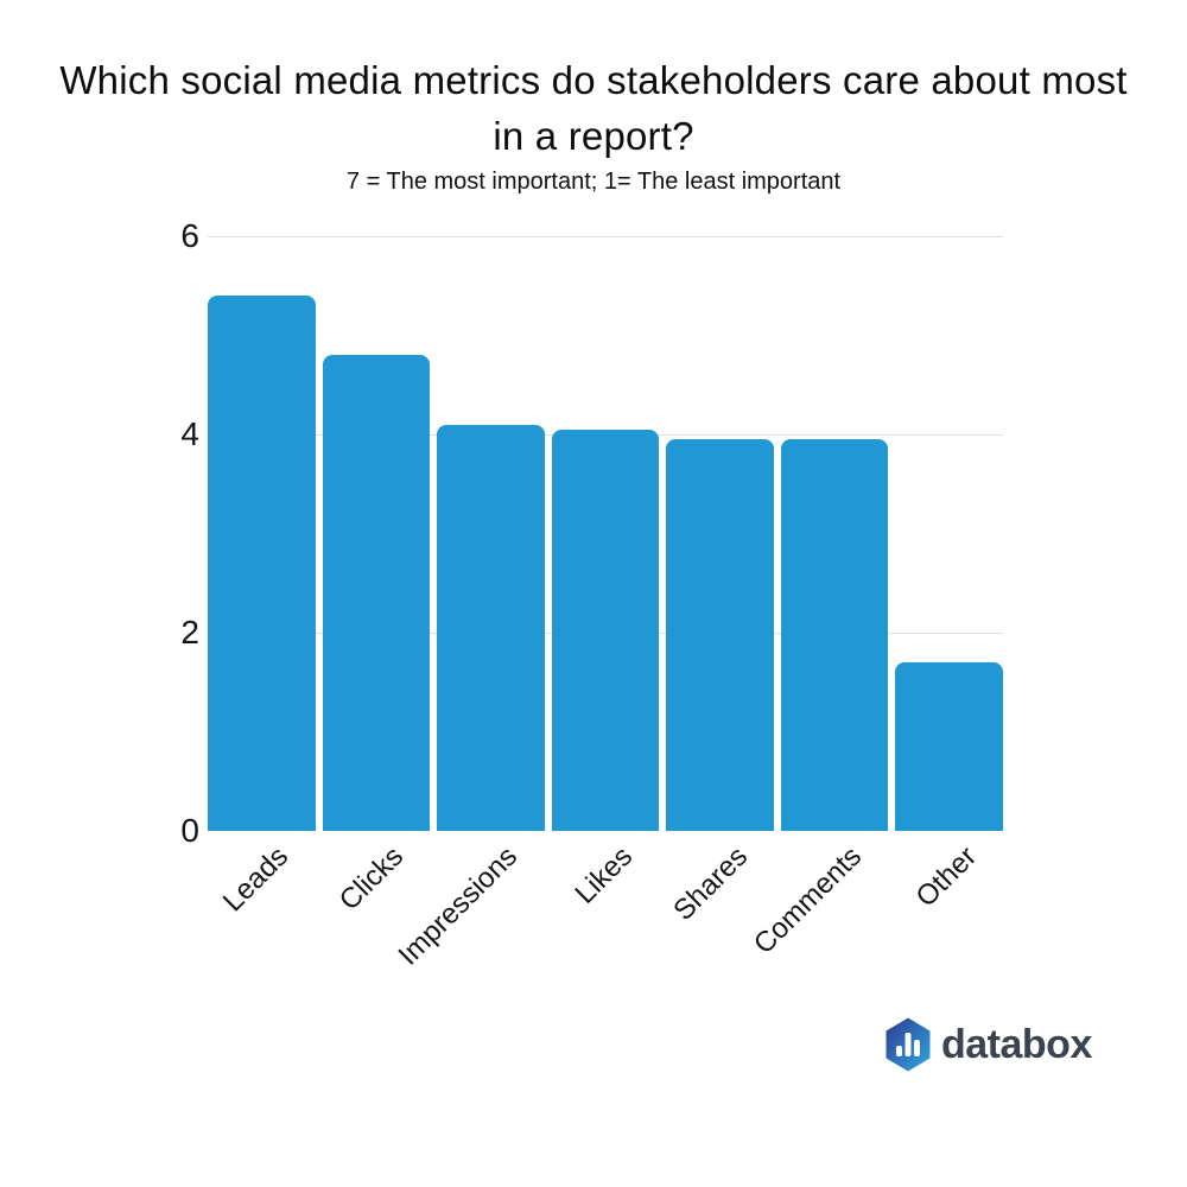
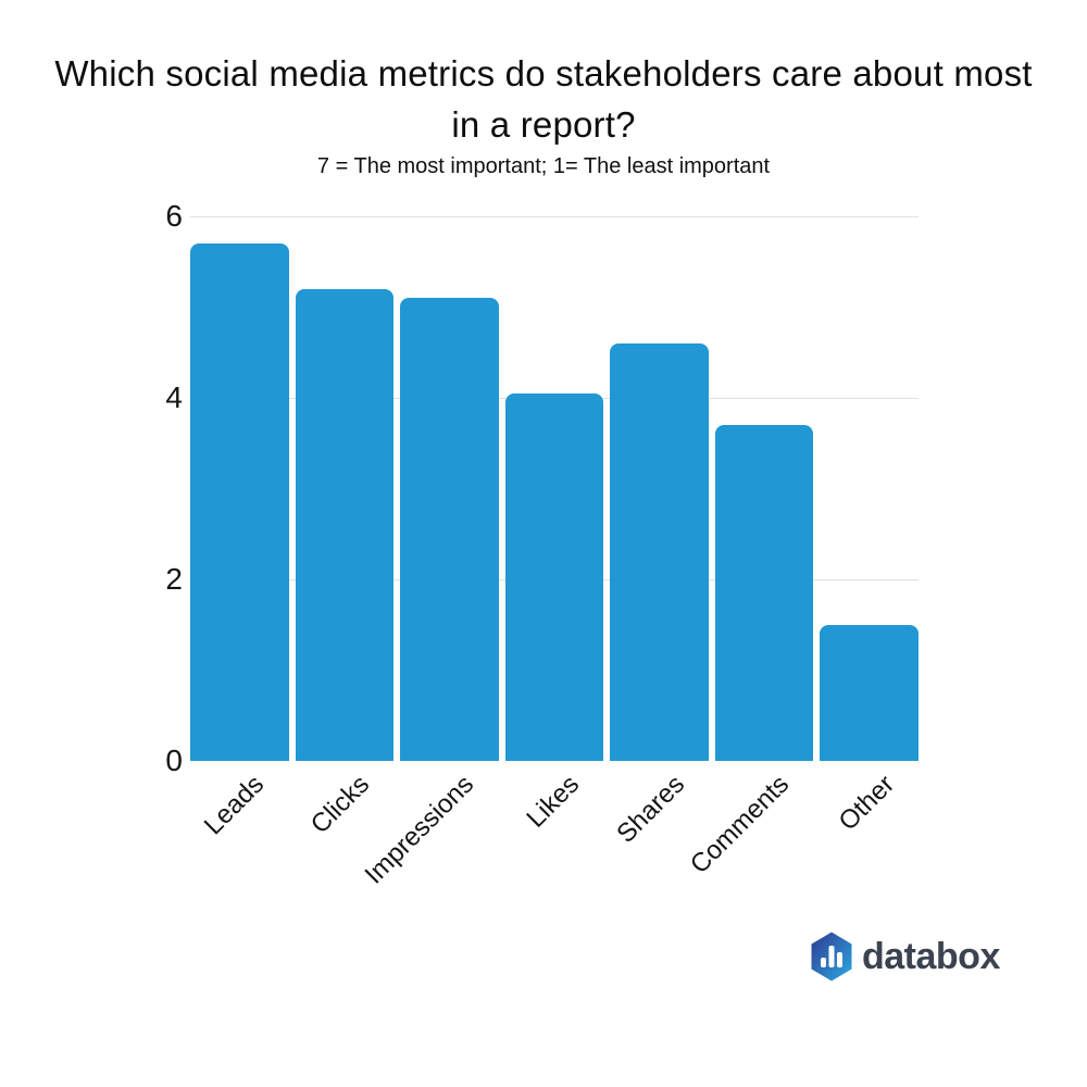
Leads: 5.4 -> 5.7
Clicks: 4.8 -> 5.2
Impressions: 4.1 -> 5.1
Shares: 4.0 -> 4.6
Comments: 4.0 -> 3.7
Other: 1.7 -> 1.5
